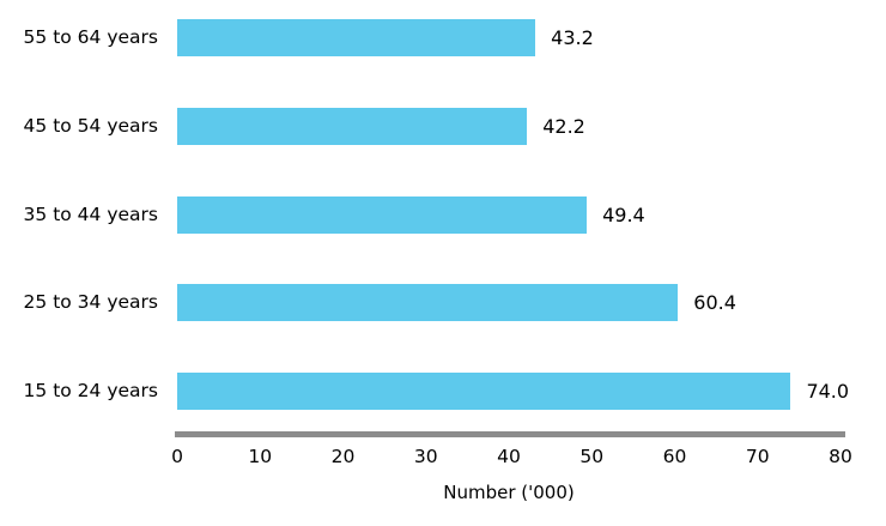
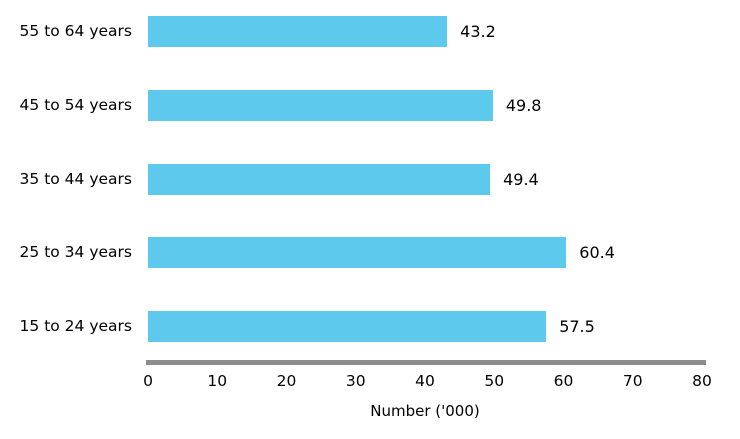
45 to 54 years: 42.2 -> 49.8
15 to 24 years: 74.0 -> 57.5
